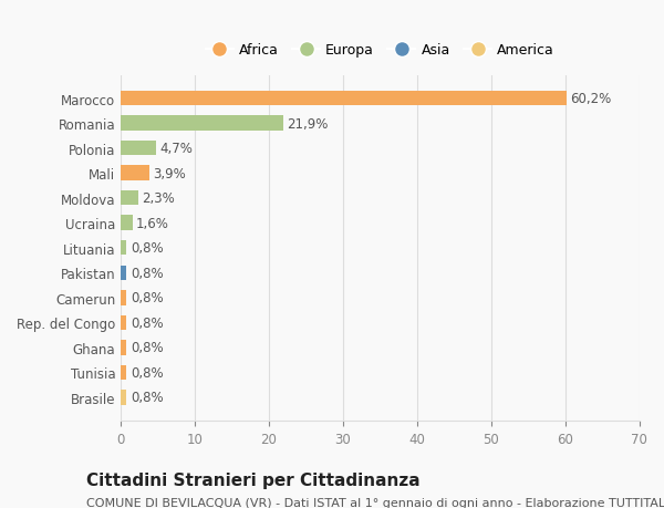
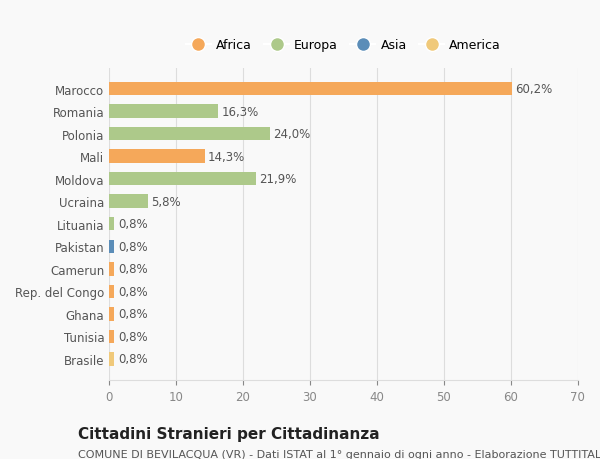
Romania: 21,9% -> 16,3%
Polonia: 4,7% -> 24,0%
Mali: 3,9% -> 14,3%
Moldova: 2,3% -> 21,9%
Ucraina: 1,6% -> 5,8%
